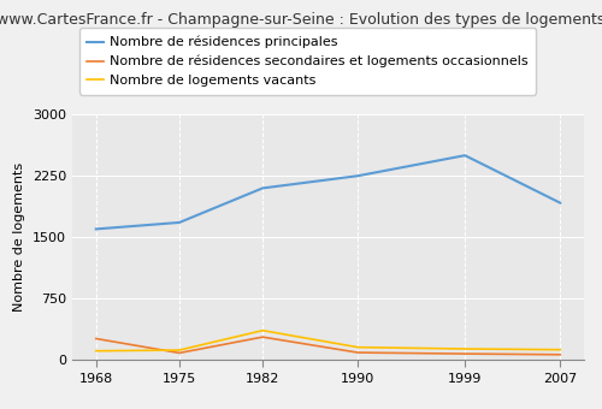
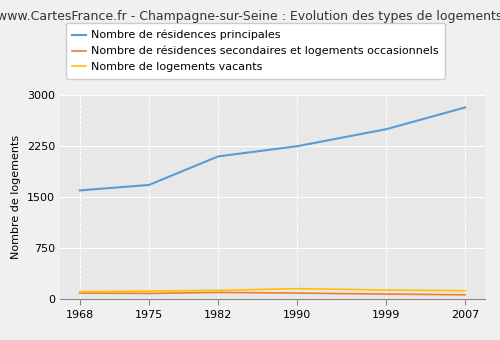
Nombre de résidences secondaires et logements occasionnels/1968: 260 -> 90
Nombre de résidences secondaires et logements occasionnels/1982: 280 -> 100
Nombre de logements vacants/1982: 360 -> 130
Nombre de résidences principales/2007: 1920 -> 2820
